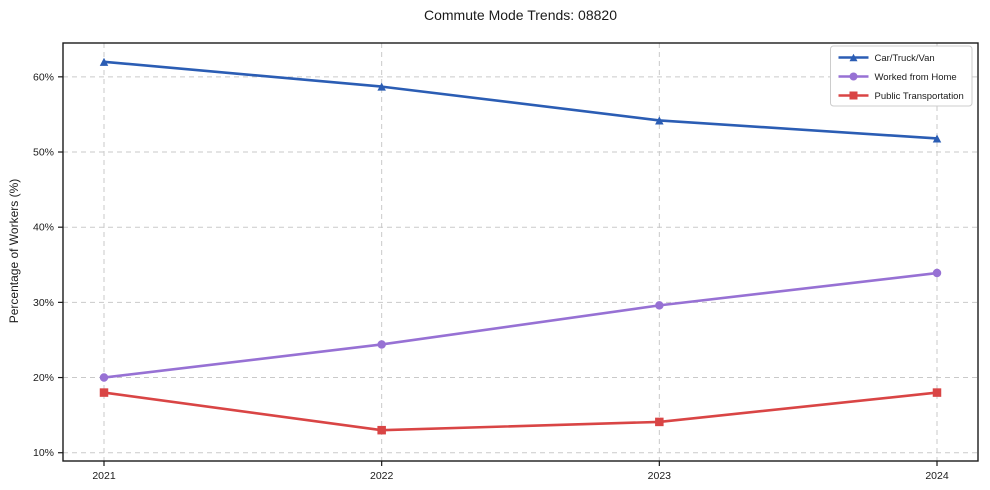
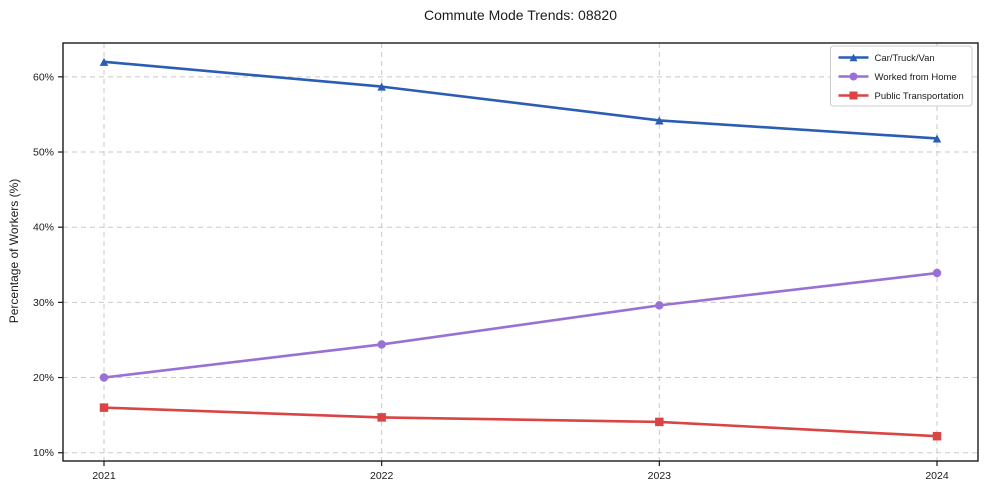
Public Transportation/2021: 18% -> 16%
Public Transportation/2022: 13% -> 15%
Public Transportation/2024: 18% -> 12%
